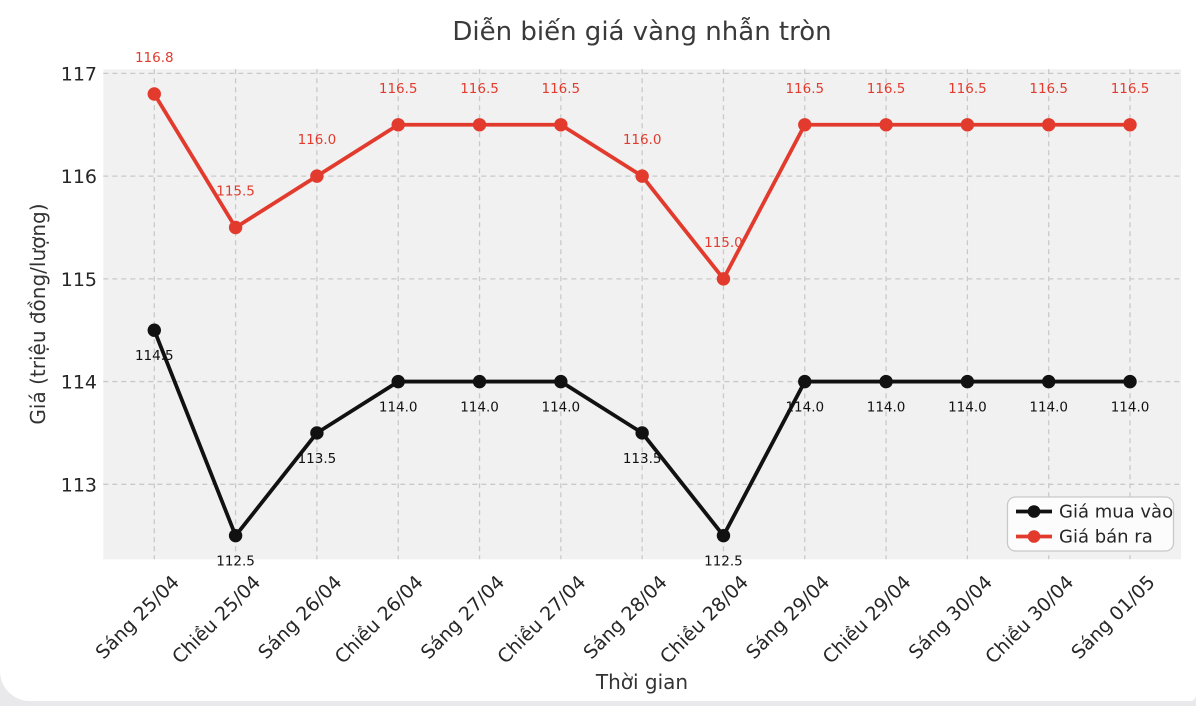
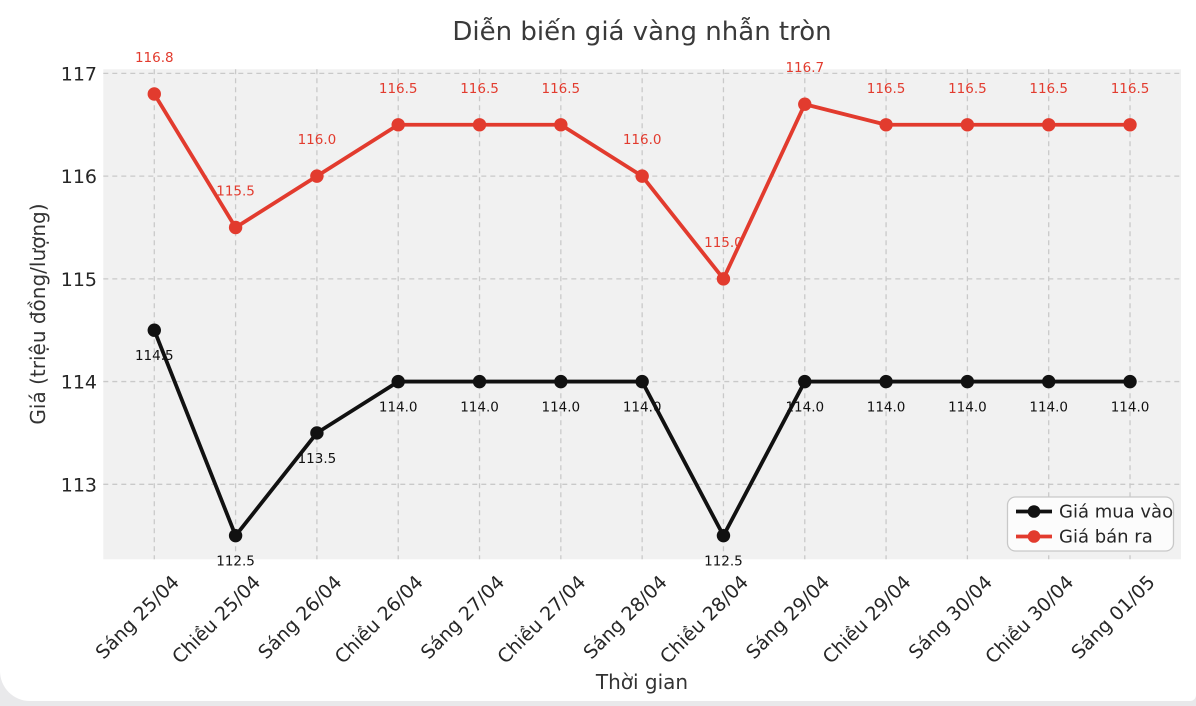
Giá mua vào/Sáng 28/04: 113.5 -> 114.0
Giá bán ra/Sáng 29/04: 116.5 -> 116.7
